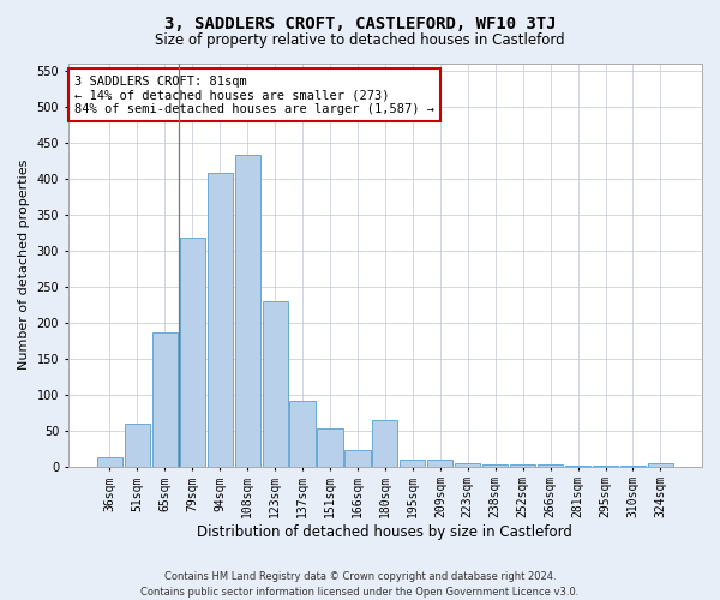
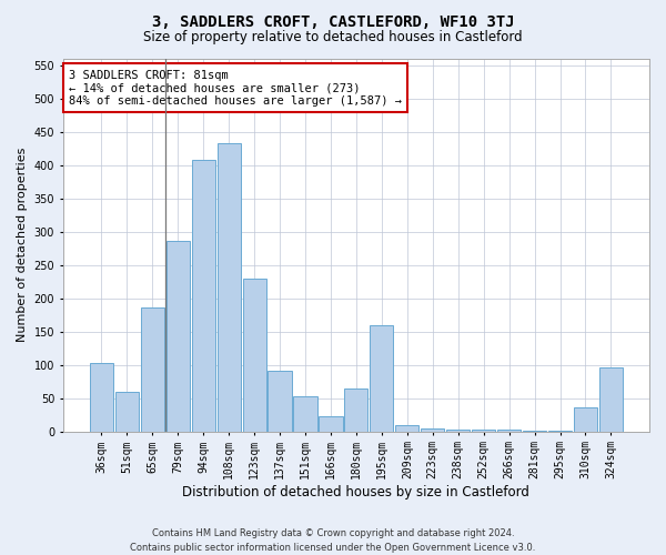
36sqm: 12 -> 102
79sqm: 317 -> 286
195sqm: 10 -> 160
310sqm: 1 -> 36
324sqm: 4 -> 96
